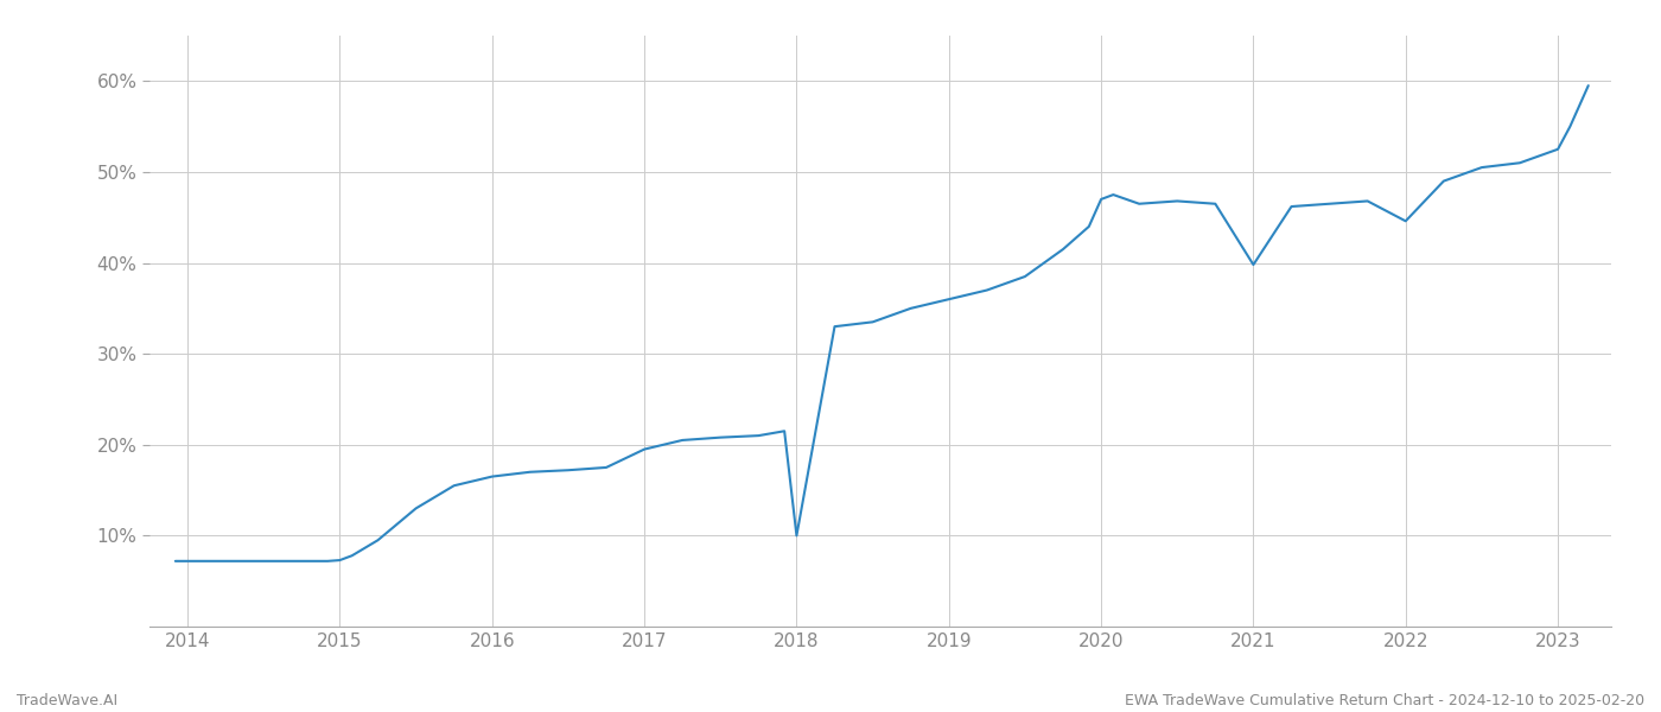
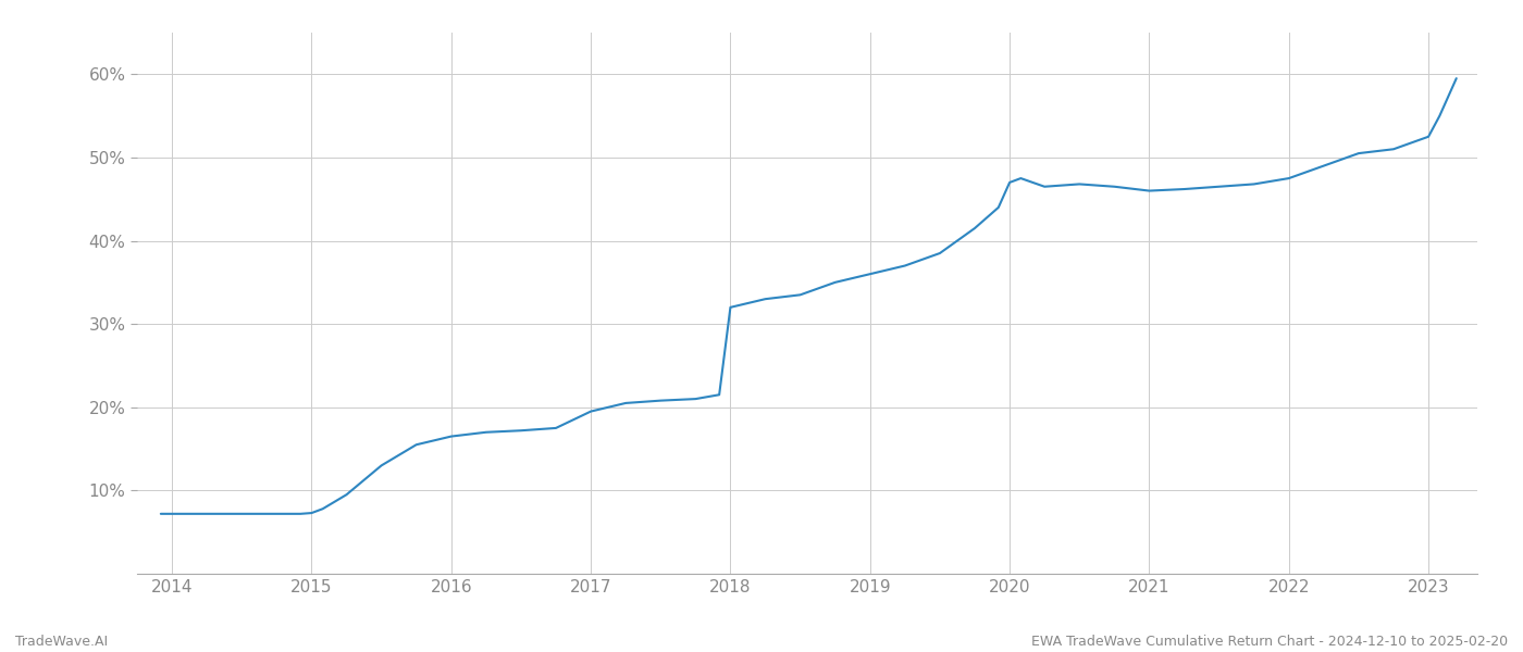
2018: 10.0% -> 32.0%
2021: 39.8% -> 46.0%
2022: 44.6% -> 47.5%
